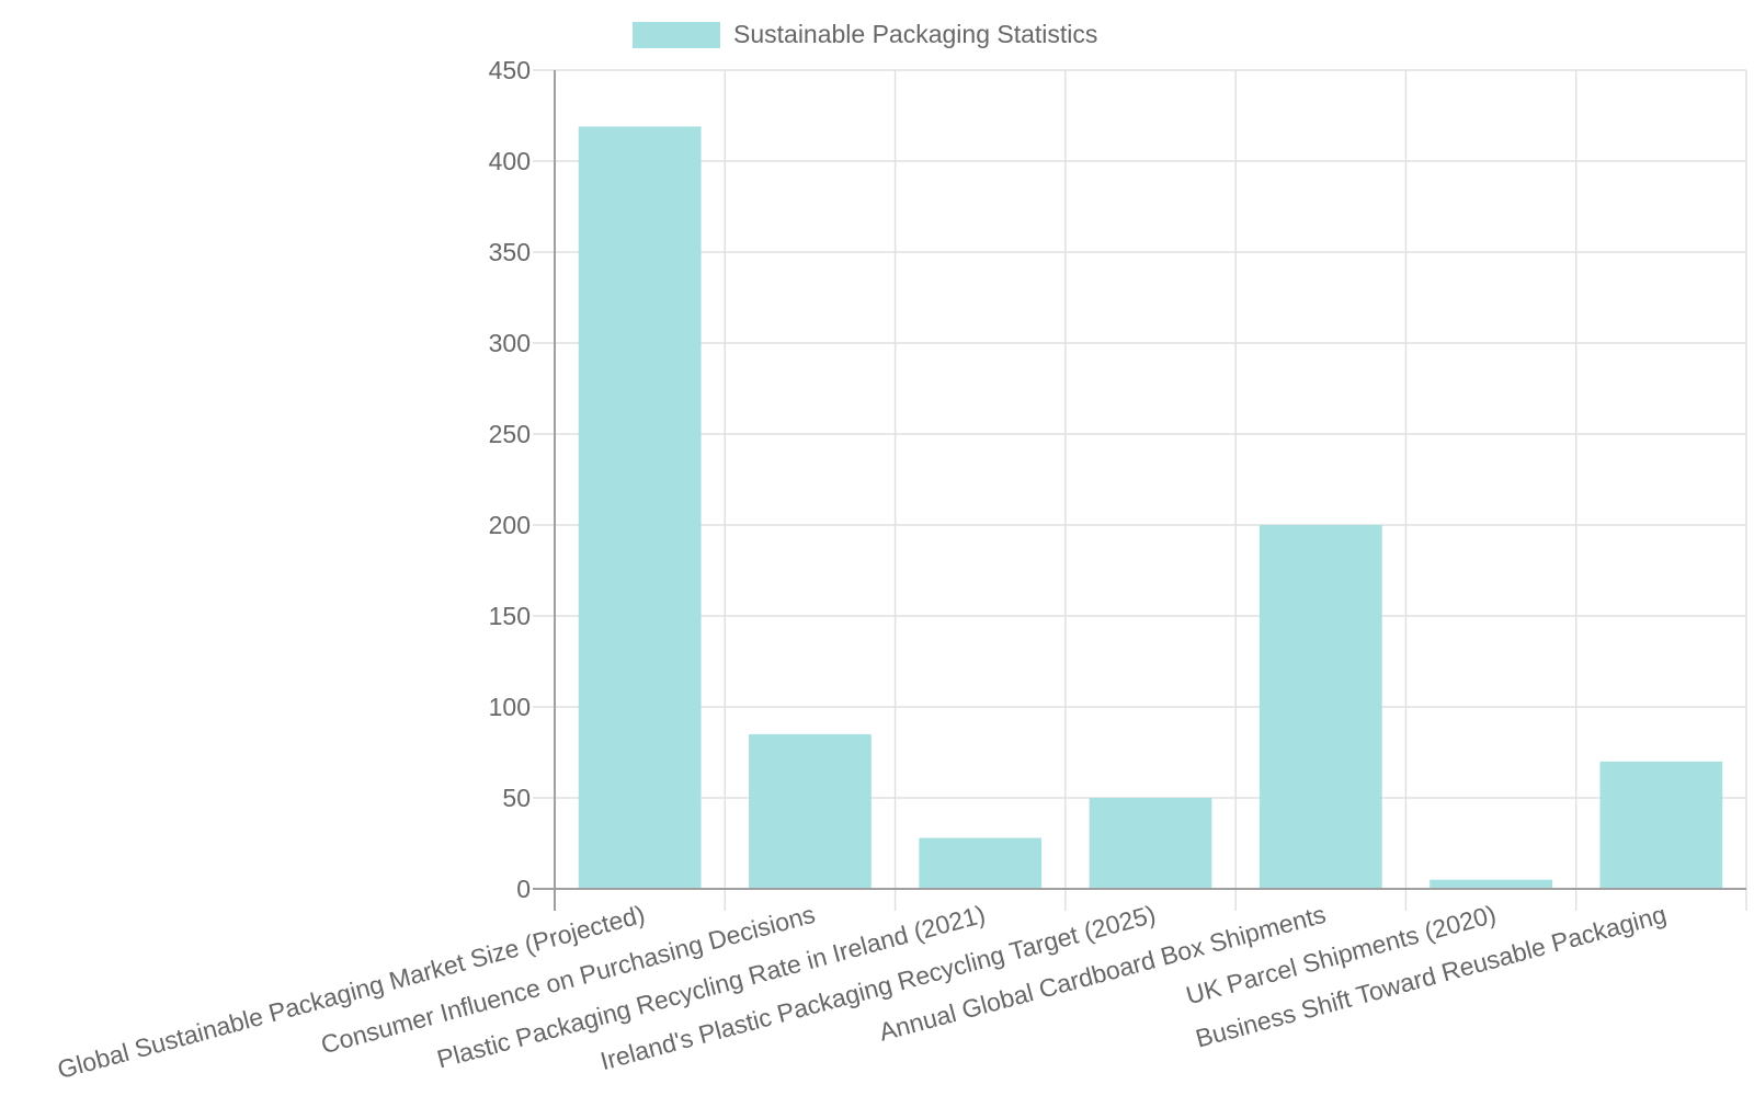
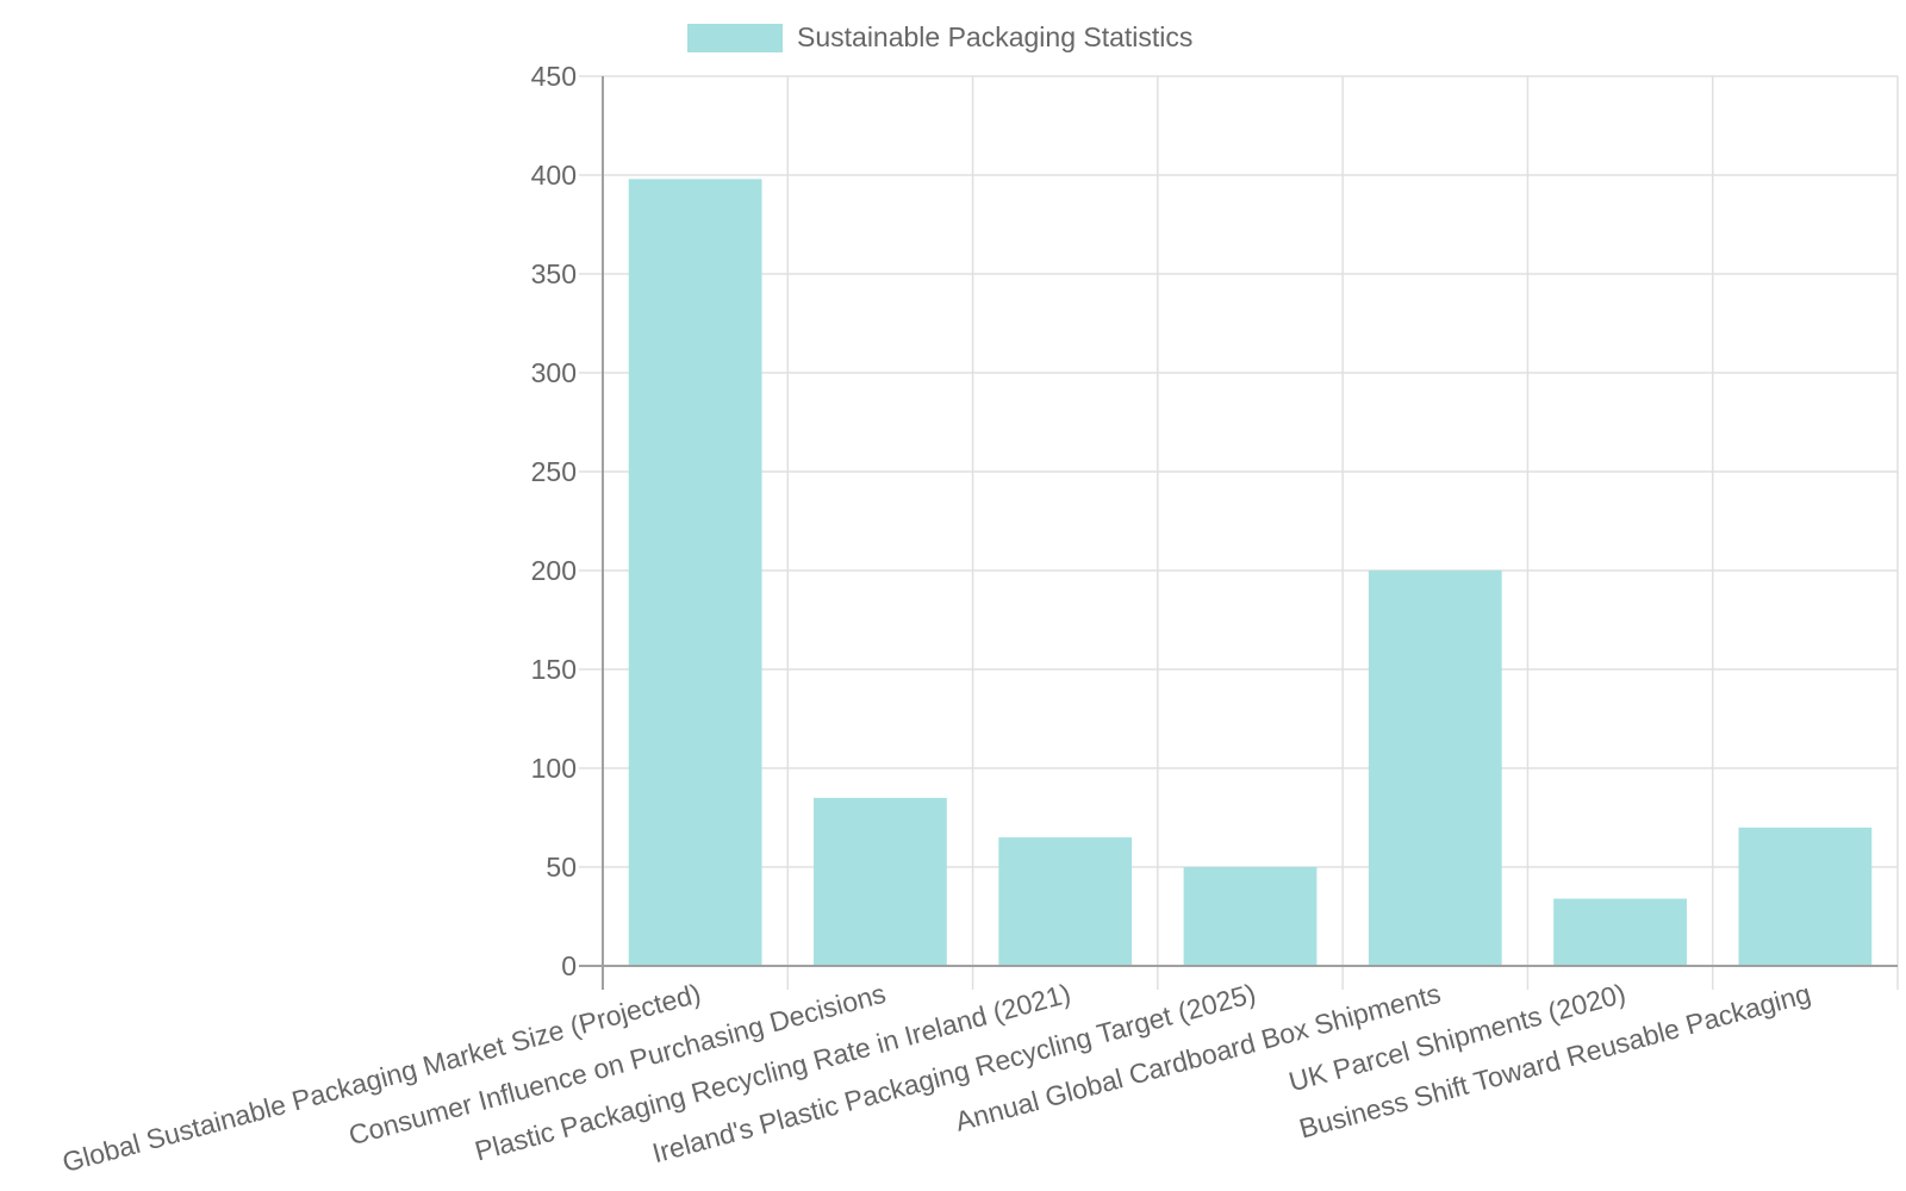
Global Sustainable Packaging Market Size (Projected): 419 -> 398
Plastic Packaging Recycling Rate in Ireland (2021): 28 -> 65
UK Parcel Shipments (2020): 5 -> 34
